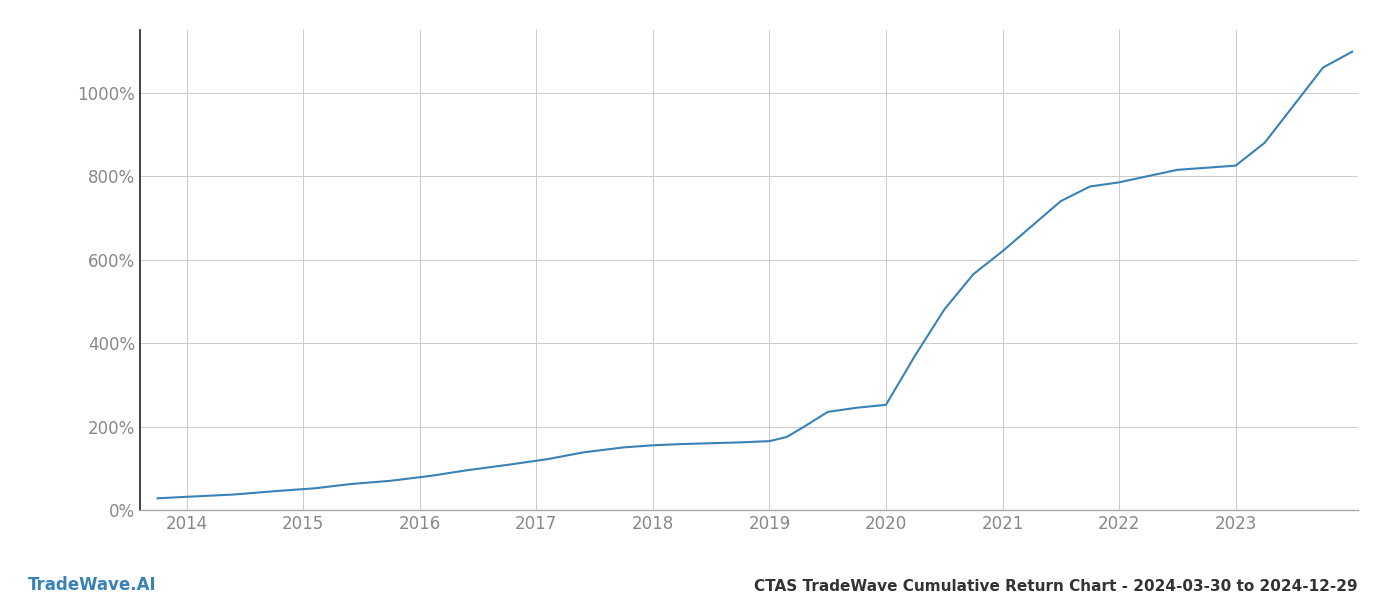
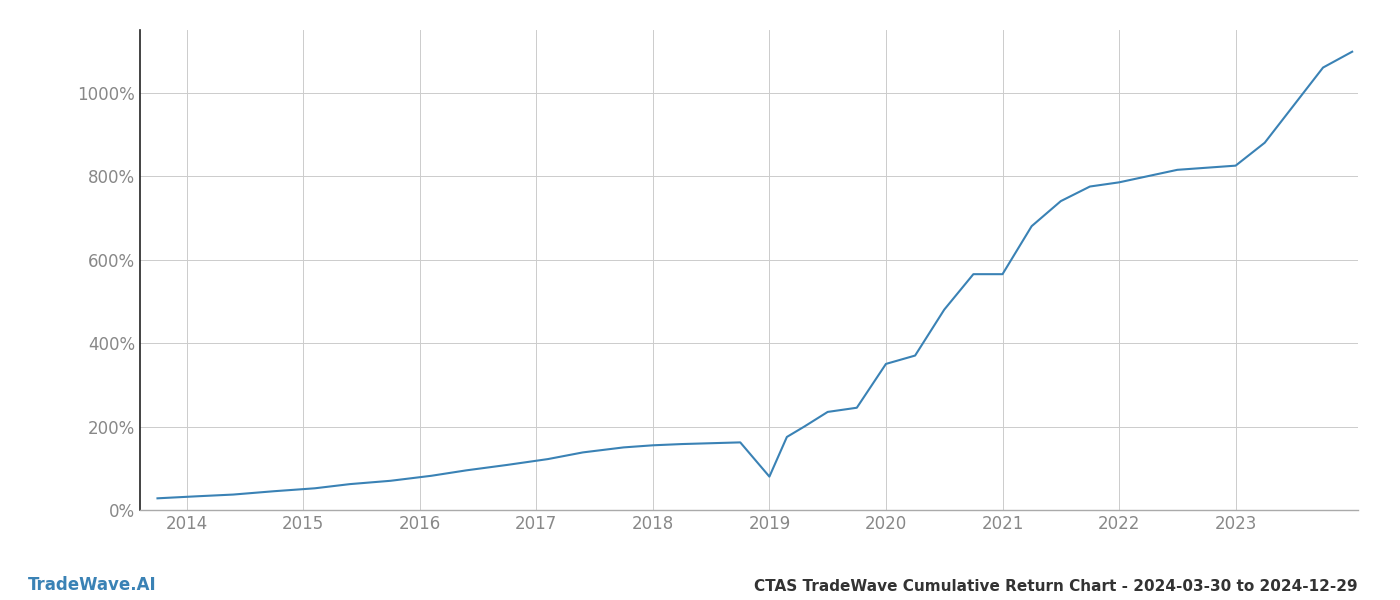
2019: 165% -> 80%
2020: 252% -> 350%
2021: 620% -> 565%
